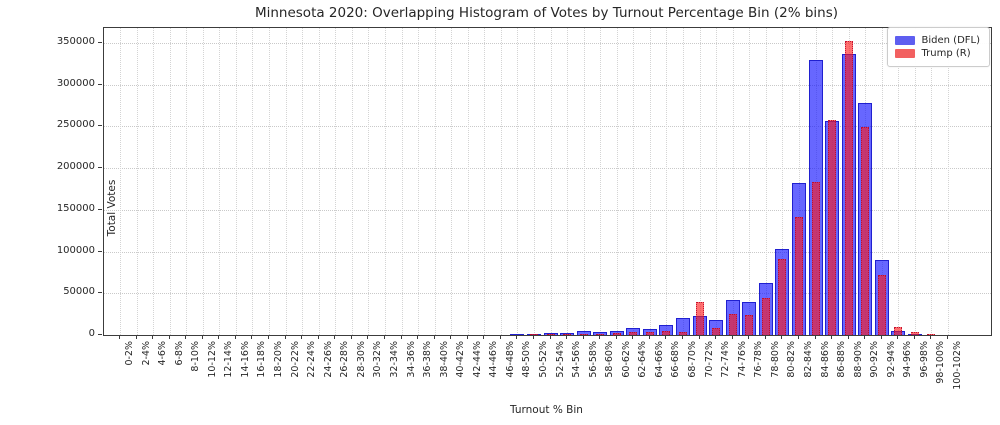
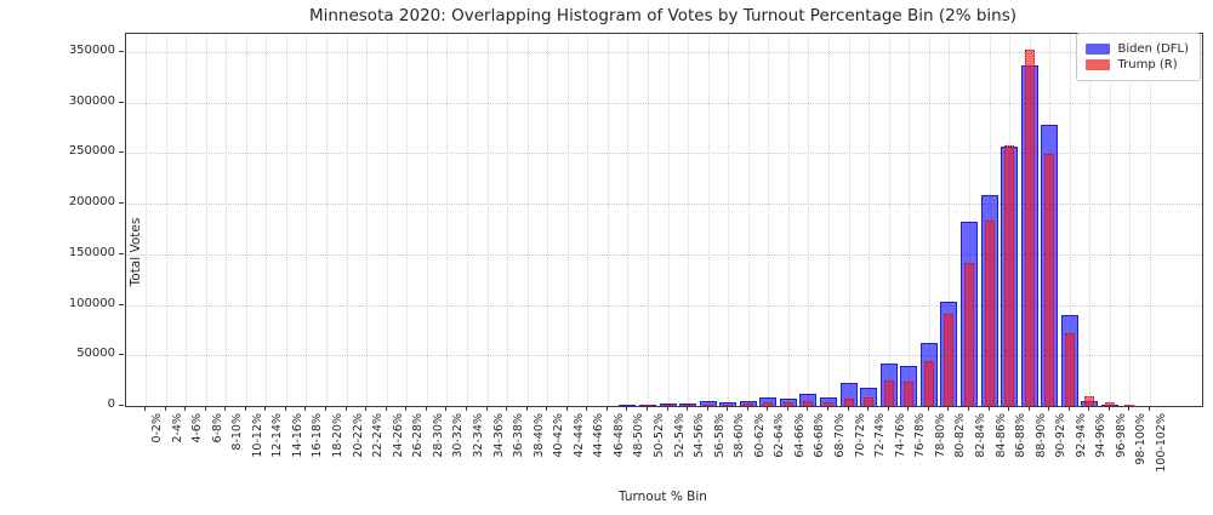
Biden (DFL)/68-70%: 20000 -> 10000
Trump (R)/70-72%: 40000 -> 10000
Biden (DFL)/84-86%: 330000 -> 210000
